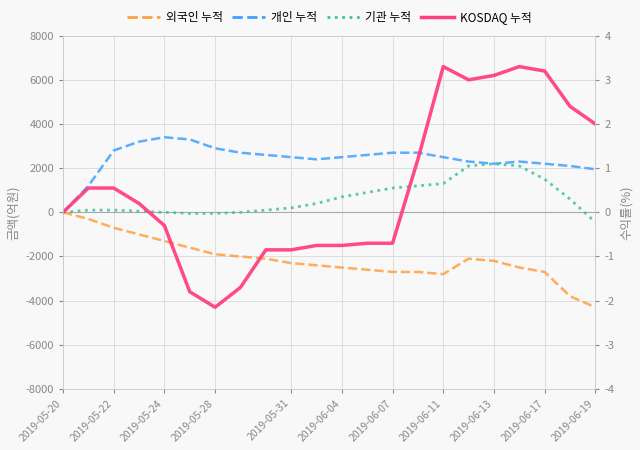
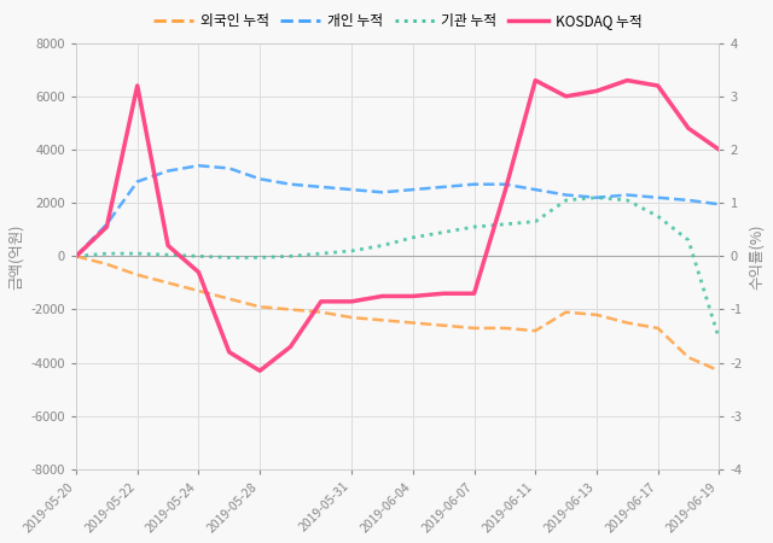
KOSDAQ 누적/2019-05-22: 0.55 -> 3.20
기관 누적/2019-06-19: -450 -> -3100
